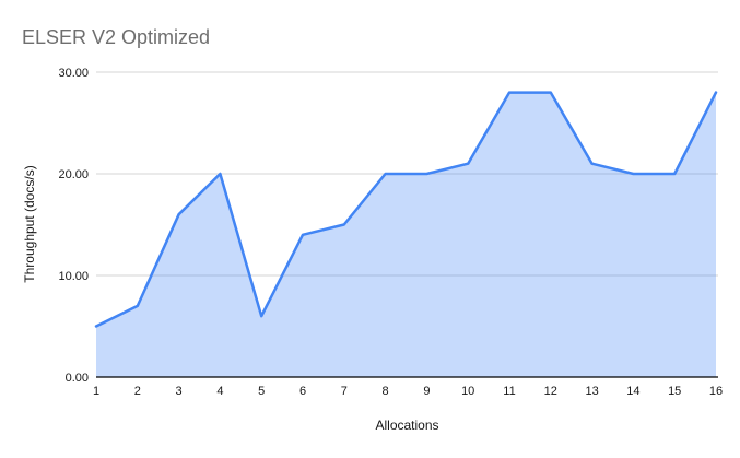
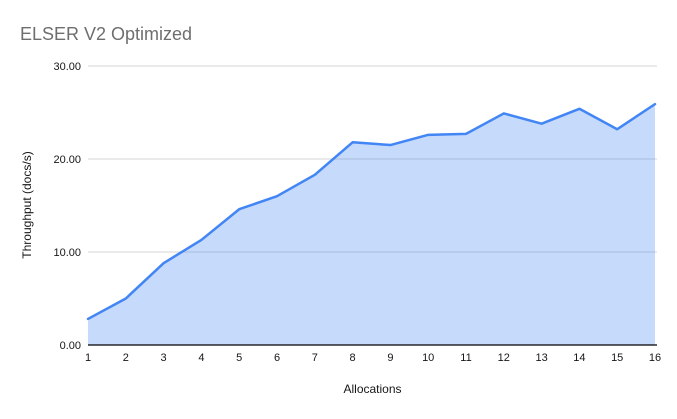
1: 5 -> 3
2: 7 -> 5
3: 16 -> 9
4: 20 -> 11
5: 6 -> 15
6: 14 -> 16
7: 15 -> 18
8: 20 -> 22
9: 20 -> 22
10: 21 -> 23
11: 28 -> 23
12: 28 -> 25
13: 21 -> 24
14: 20 -> 25
15: 20 -> 23
16: 28 -> 26
